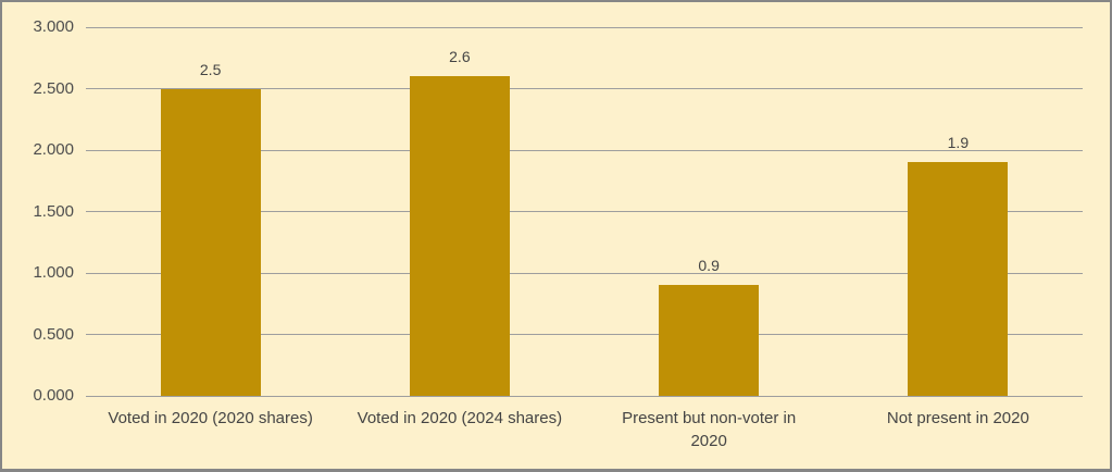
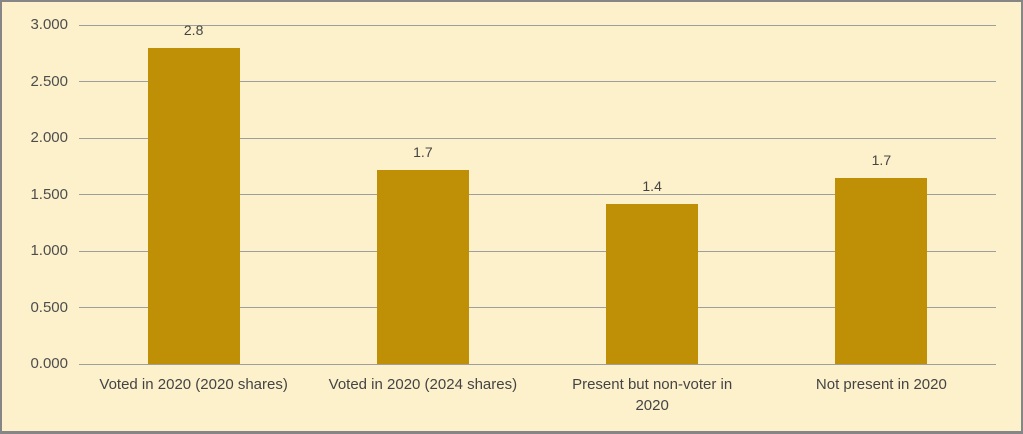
Voted in 2020 (2020 shares): 2.5 -> 2.8
Voted in 2020 (2024 shares): 2.6 -> 1.7
Present but non-voter in 2020: 0.9 -> 1.4
Not present in 2020: 1.9 -> 1.7
